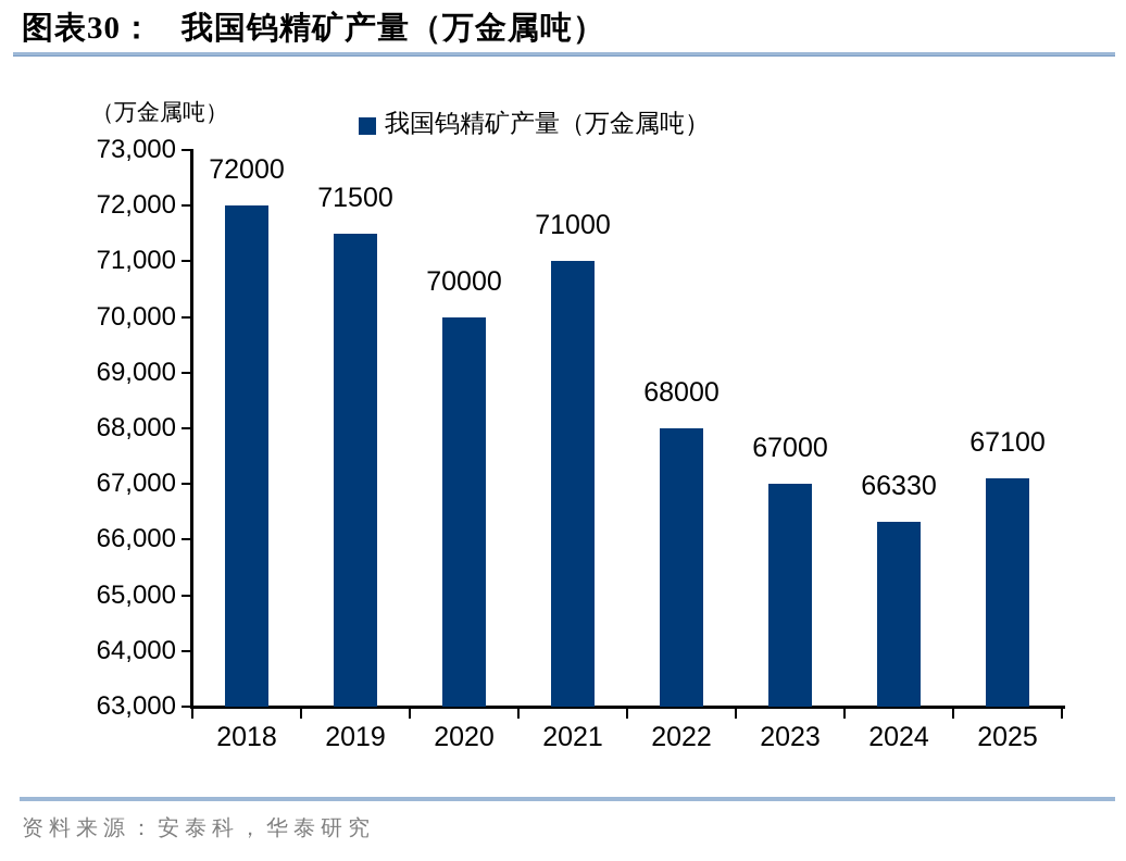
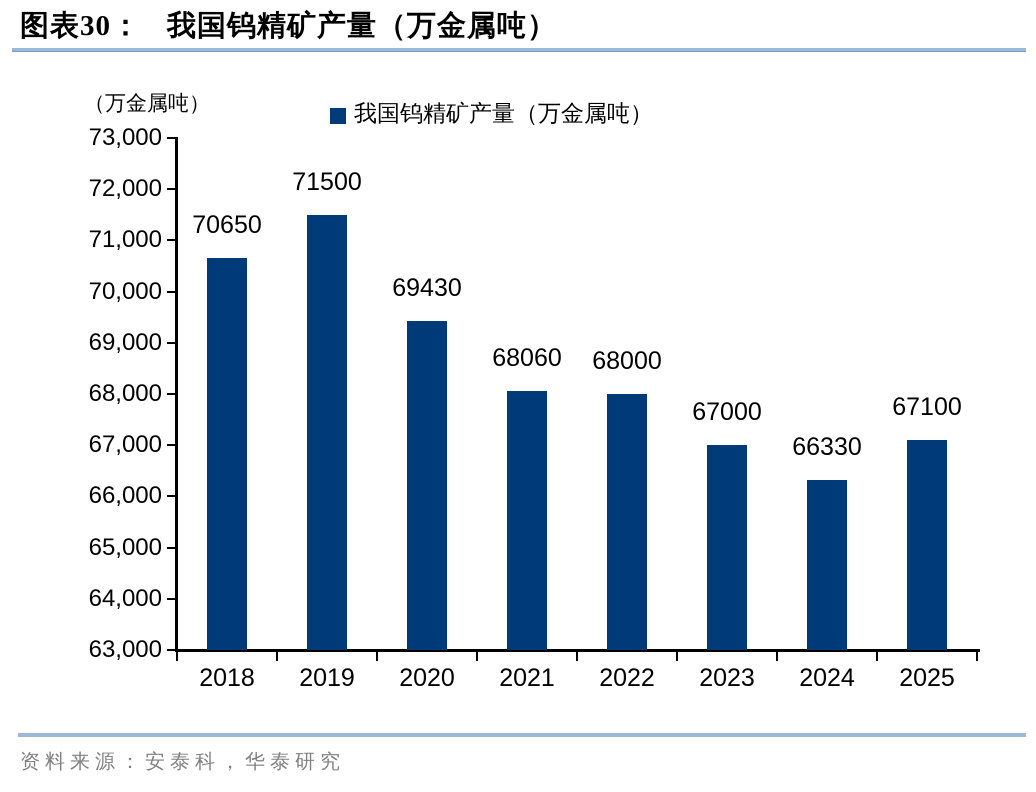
2018: 72000 -> 70650
2020: 70000 -> 69430
2021: 71000 -> 68060
